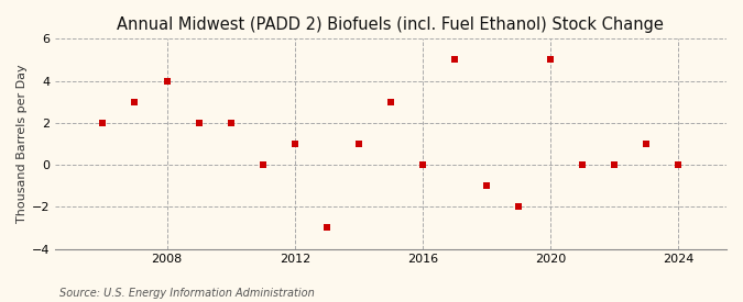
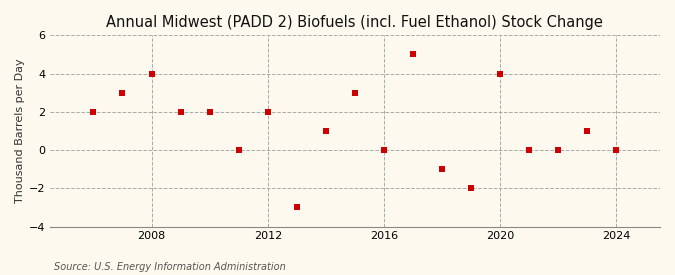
2012: 1 -> 2
2020: 5 -> 4
